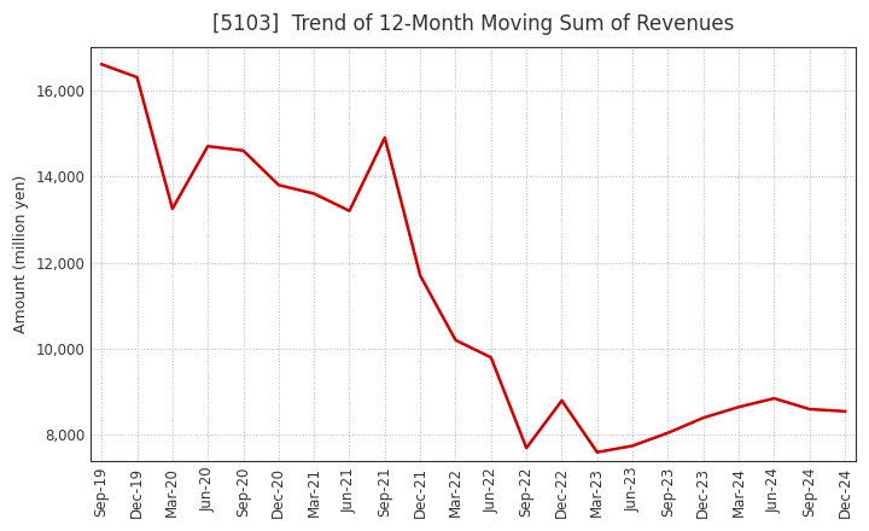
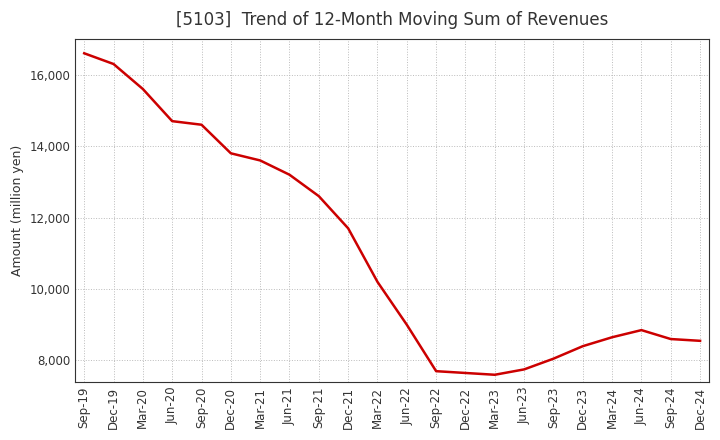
Mar-20: 13,250 -> 15,600
Sep-21: 14,900 -> 12,600
Jun-22: 9,800 -> 9,000
Dec-22: 8,800 -> 7,650
